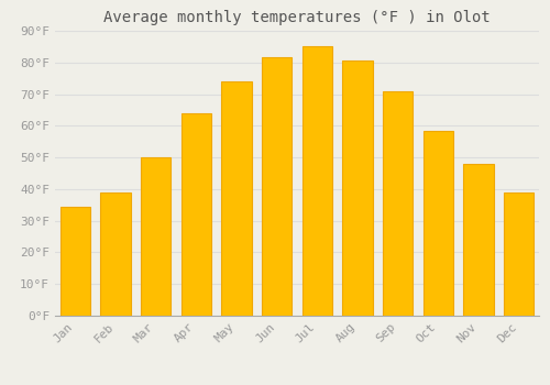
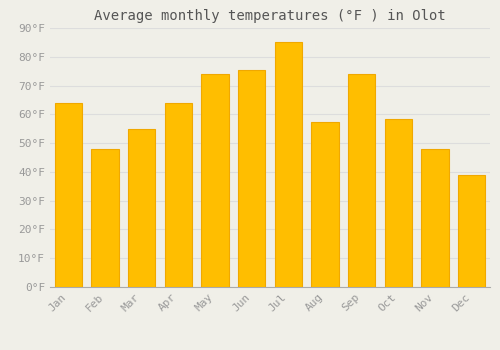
Jan: 34.5°F -> 64.0°F
Feb: 39.0°F -> 48.0°F
Mar: 50.0°F -> 55.0°F
Jun: 81.5°F -> 75.5°F
Aug: 80.5°F -> 57.5°F
Sep: 71.0°F -> 74.0°F
